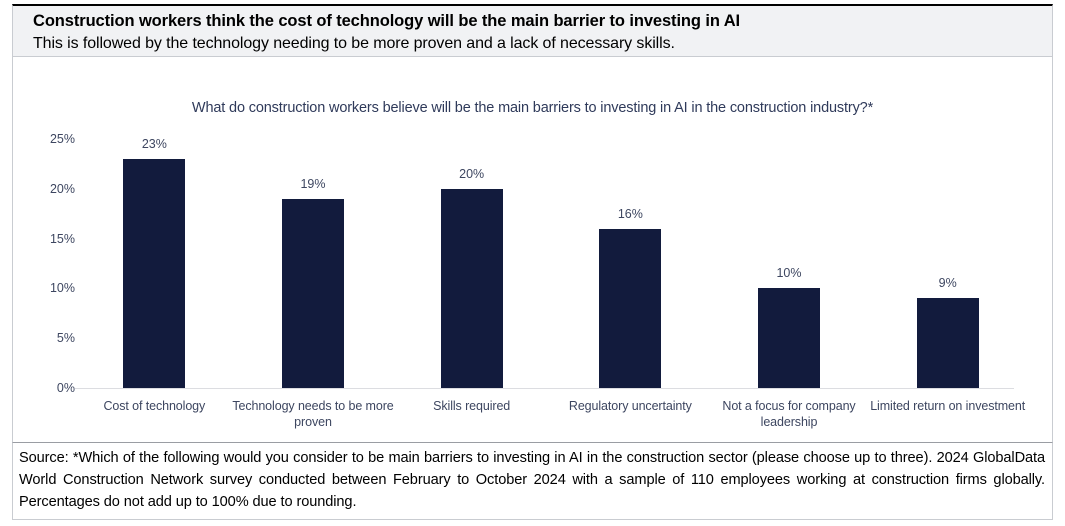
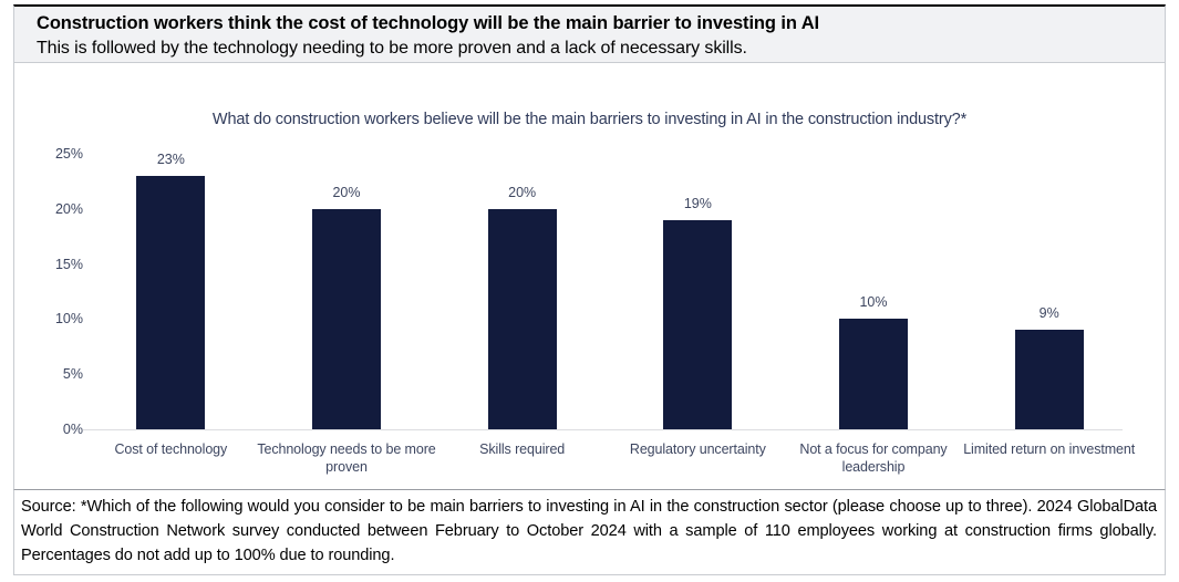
Technology needs to be more proven: 19% -> 20%
Regulatory uncertainty: 16% -> 19%
